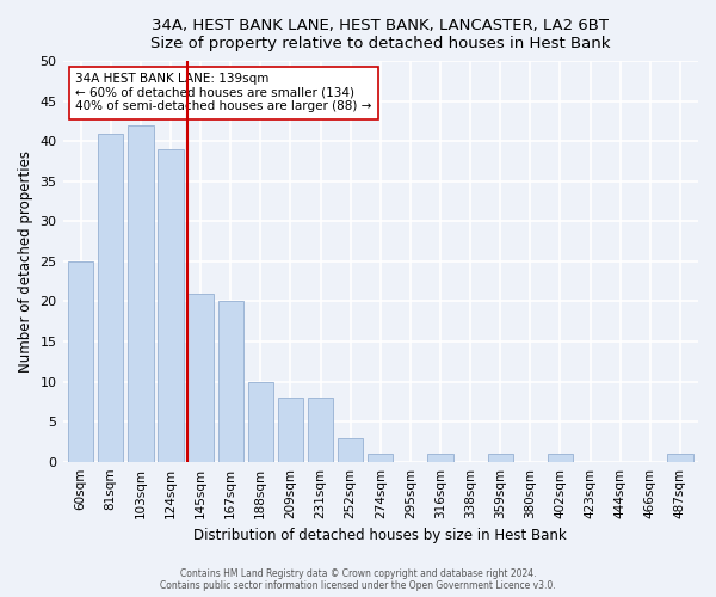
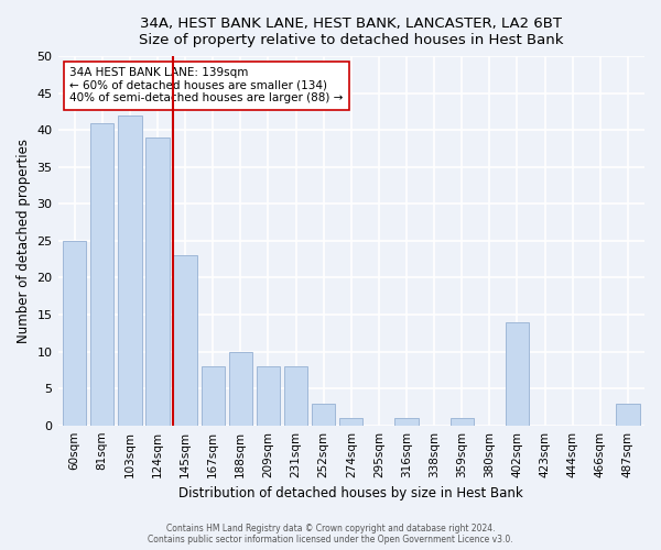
145sqm: 21 -> 23
167sqm: 20 -> 8
402sqm: 1 -> 14
487sqm: 1 -> 3
